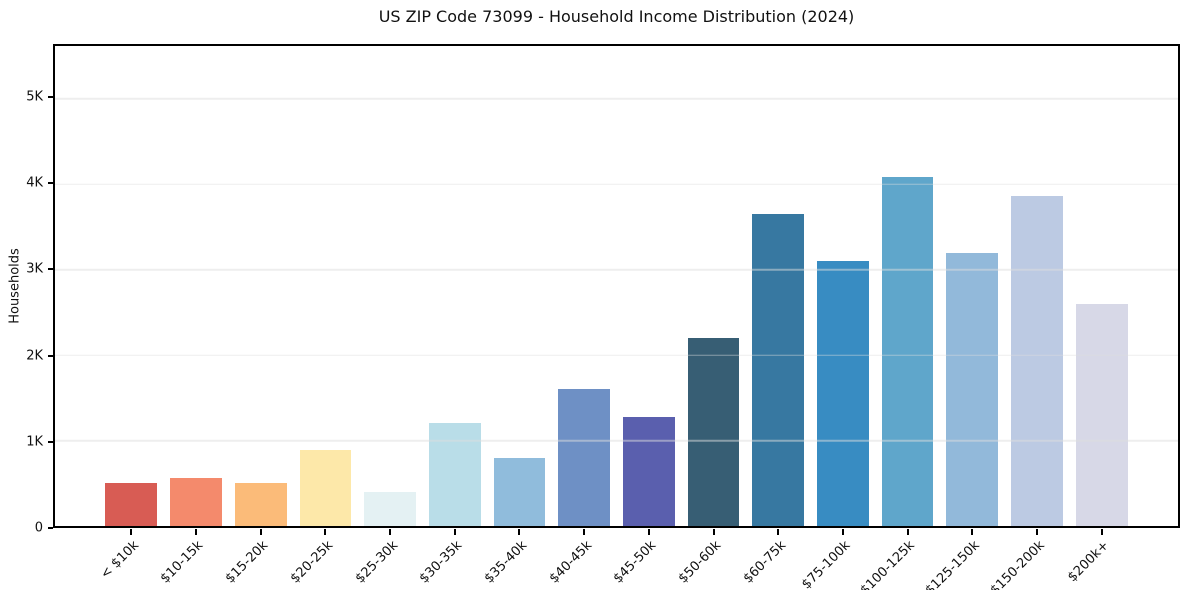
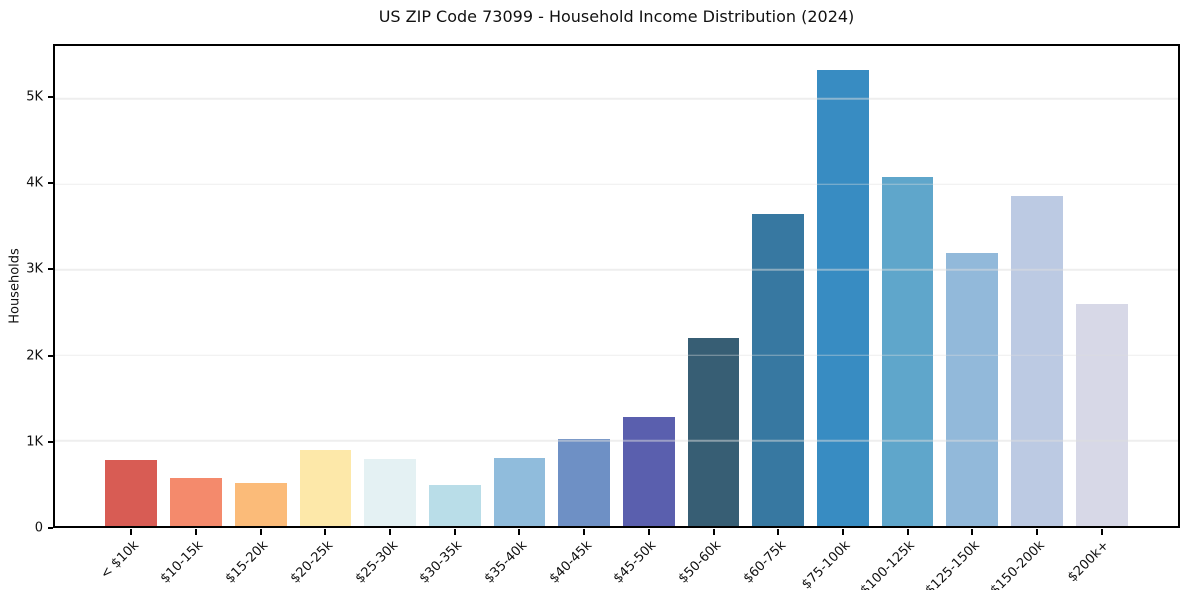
< $10k: 0.5K -> 0.8K
$25-30k: 0.4K -> 0.8K
$30-35k: 1.2K -> 0.5K
$40-45k: 1.6K -> 1.0K
$75-100k: 3.1K -> 5.3K
